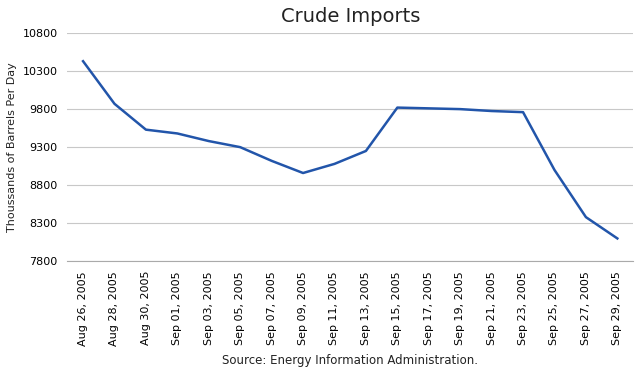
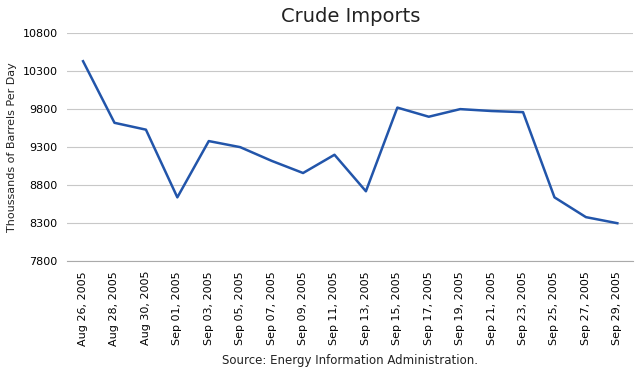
Aug 28, 2005: 9870 -> 9620
Sep 01, 2005: 9480 -> 8640
Sep 11, 2005: 9080 -> 9200
Sep 13, 2005: 9250 -> 8720
Sep 17, 2005: 9810 -> 9700
Sep 25, 2005: 9000 -> 8640
Sep 29, 2005: 8100 -> 8300
